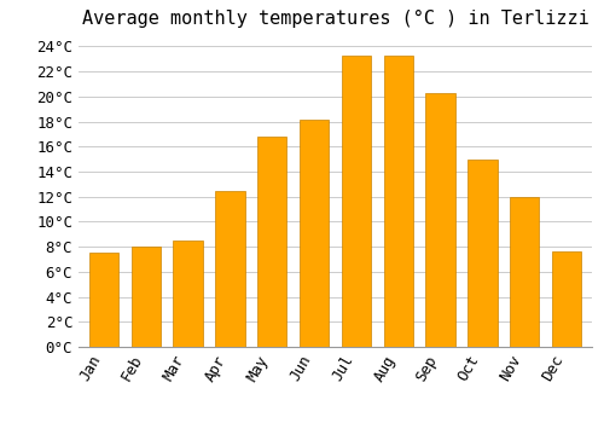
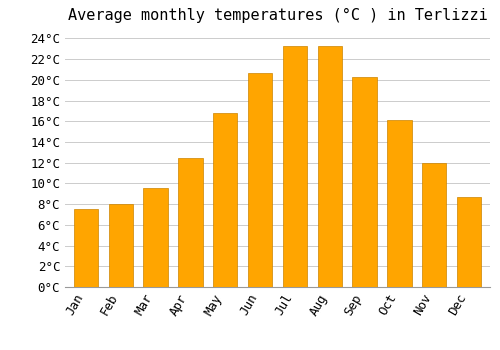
Mar: 8.5°C -> 9.6°C
Jun: 18.1°C -> 20.7°C
Oct: 15.0°C -> 16.1°C
Dec: 7.6°C -> 8.7°C
